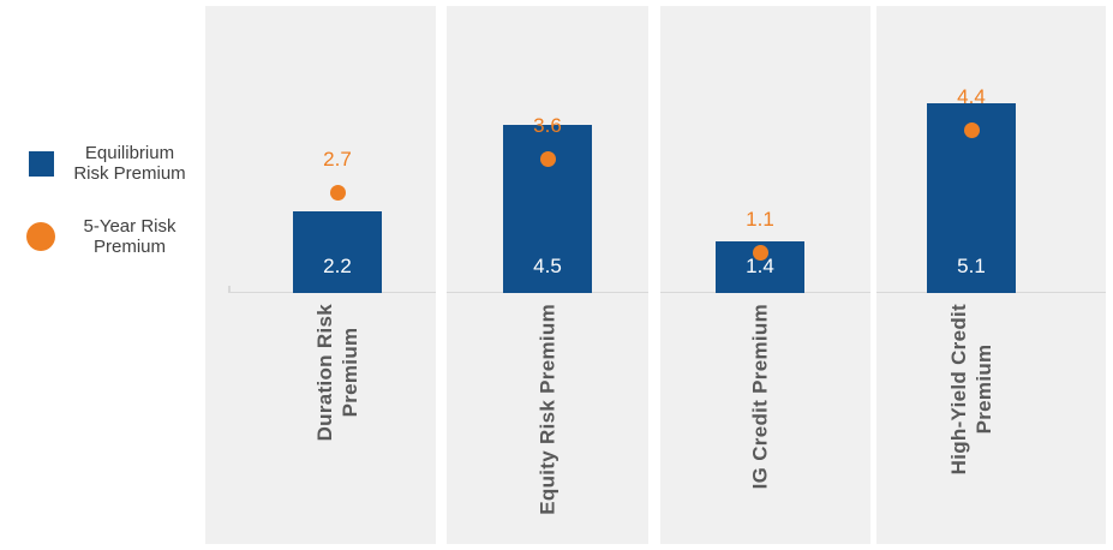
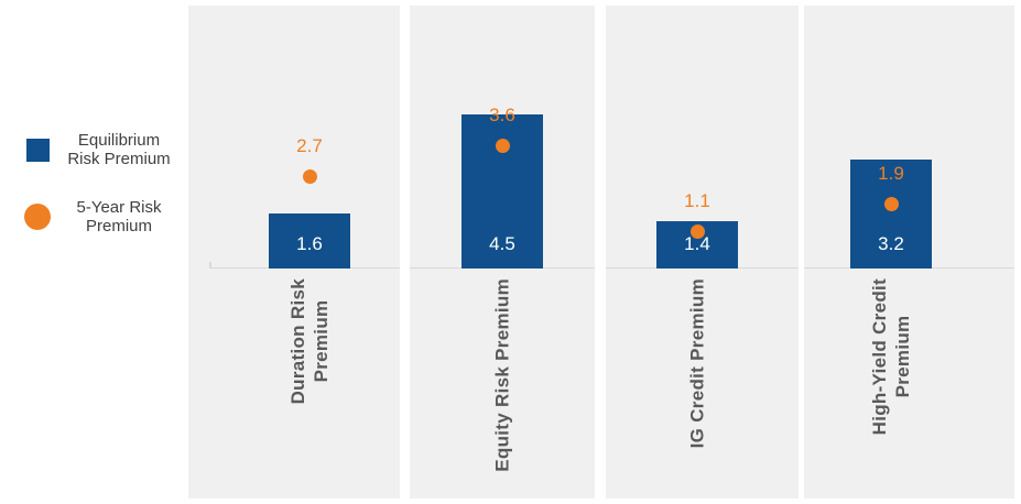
Equilibrium Risk Premium/Duration Risk Premium: 2.2 -> 1.6
Equilibrium Risk Premium/High-Yield Credit Premium: 5.1 -> 3.2
5-Year Risk Premium/High-Yield Credit Premium: 4.4 -> 1.9
